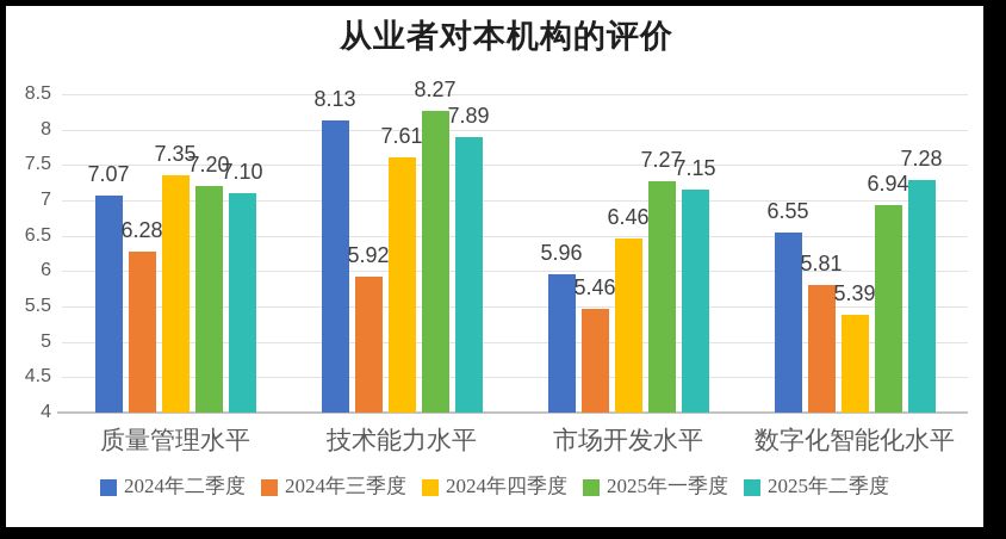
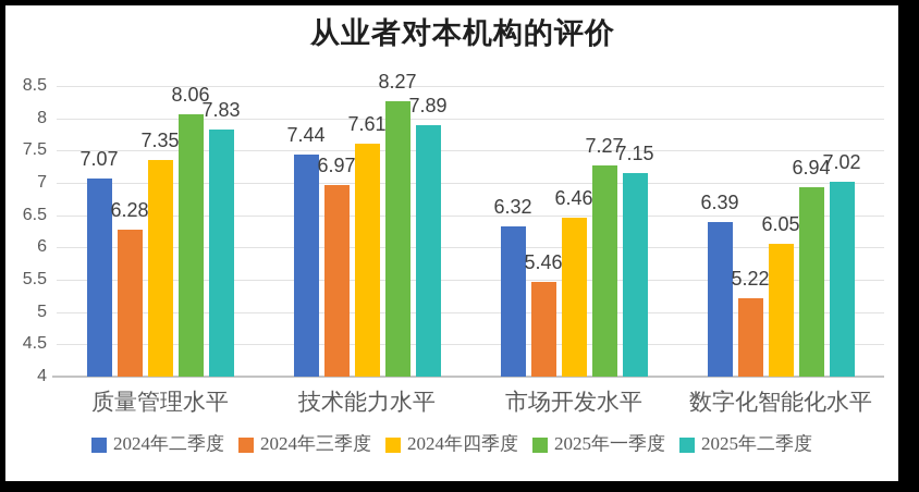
2025年一季度/质量管理水平: 7.20 -> 8.06
2025年二季度/质量管理水平: 7.10 -> 7.83
2024年二季度/技术能力水平: 8.13 -> 7.44
2024年三季度/技术能力水平: 5.92 -> 6.97
2024年二季度/市场开发水平: 5.96 -> 6.32
2024年二季度/数字化智能化水平: 6.55 -> 6.39
2024年三季度/数字化智能化水平: 5.81 -> 5.22
2024年四季度/数字化智能化水平: 5.39 -> 6.05
2025年二季度/数字化智能化水平: 7.28 -> 7.02
